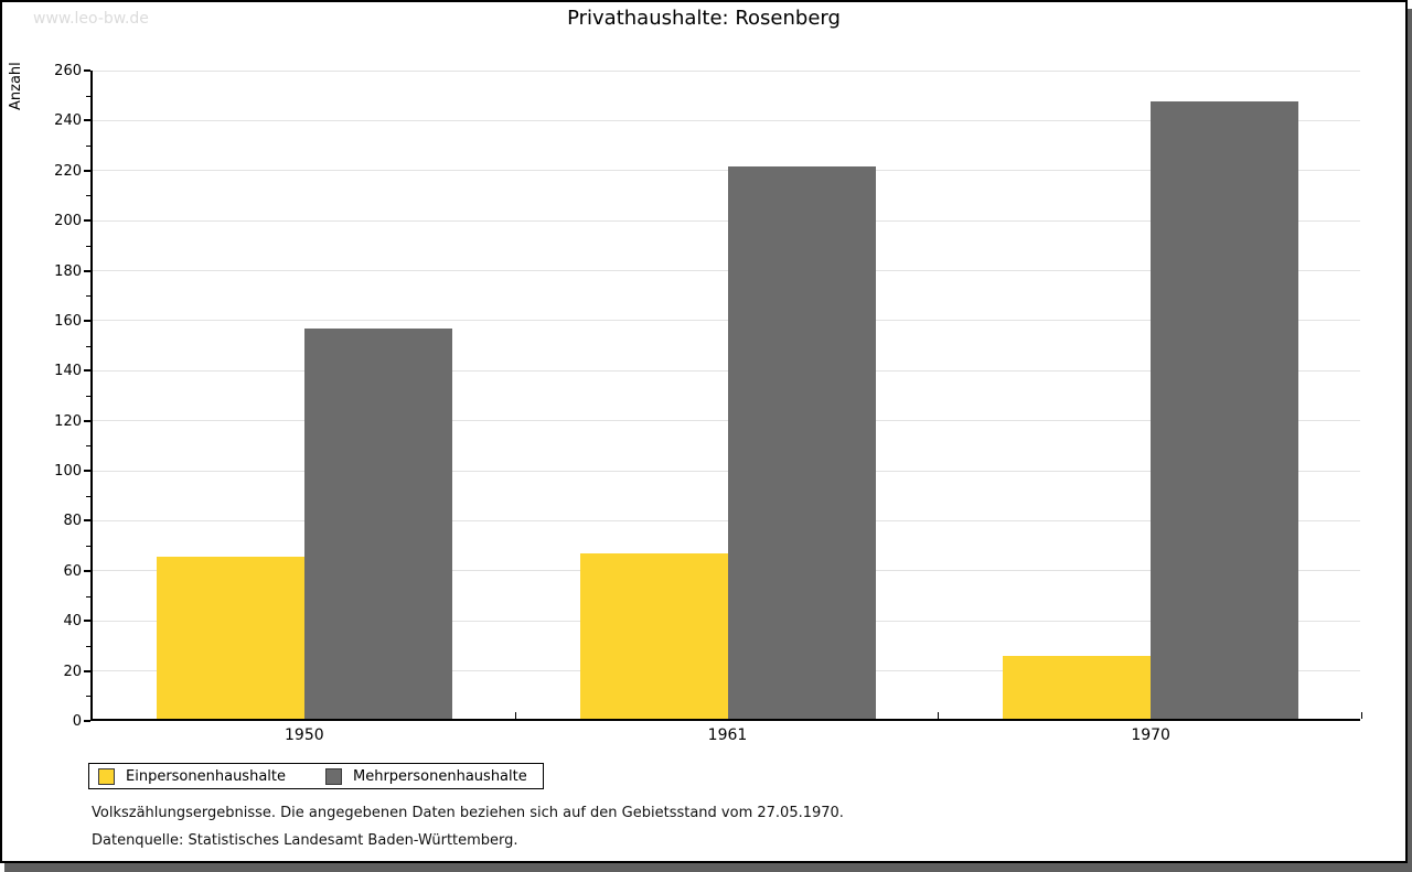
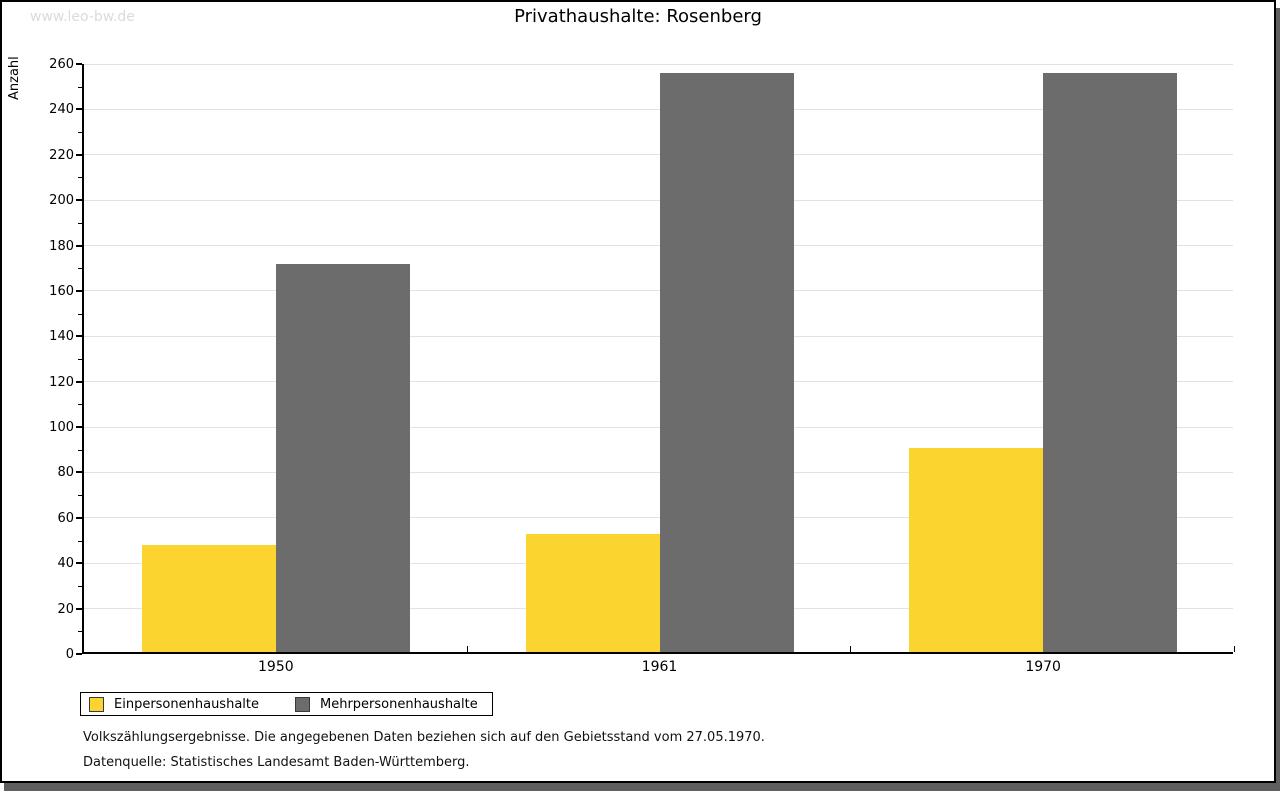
Einpersonenhaushalte/1950: 65 -> 47
Mehrpersonenhaushalte/1950: 156 -> 171
Einpersonenhaushalte/1961: 66 -> 52
Mehrpersonenhaushalte/1961: 221 -> 255
Einpersonenhaushalte/1970: 25 -> 90
Mehrpersonenhaushalte/1970: 247 -> 255
